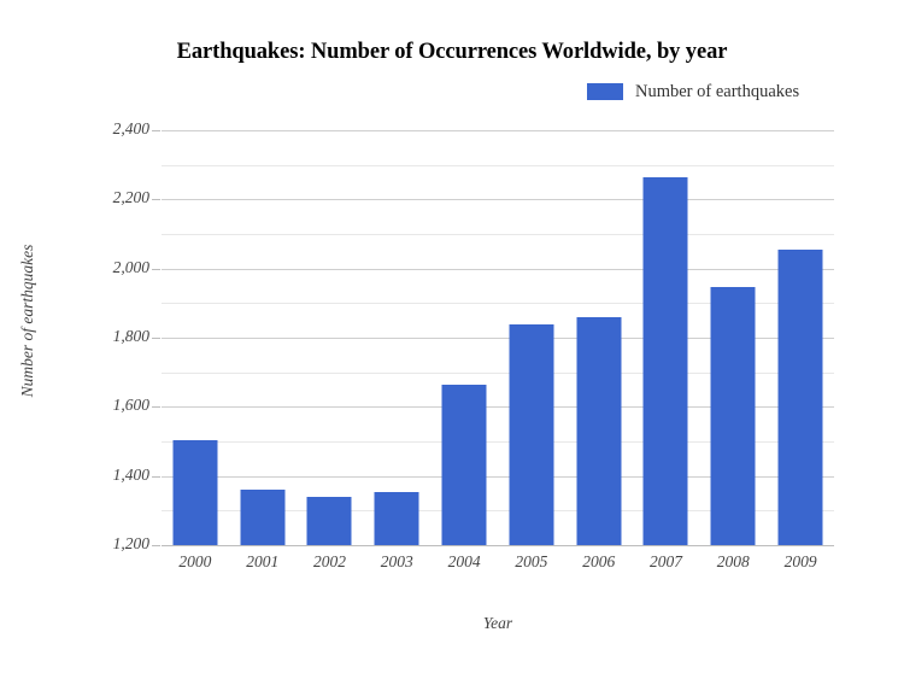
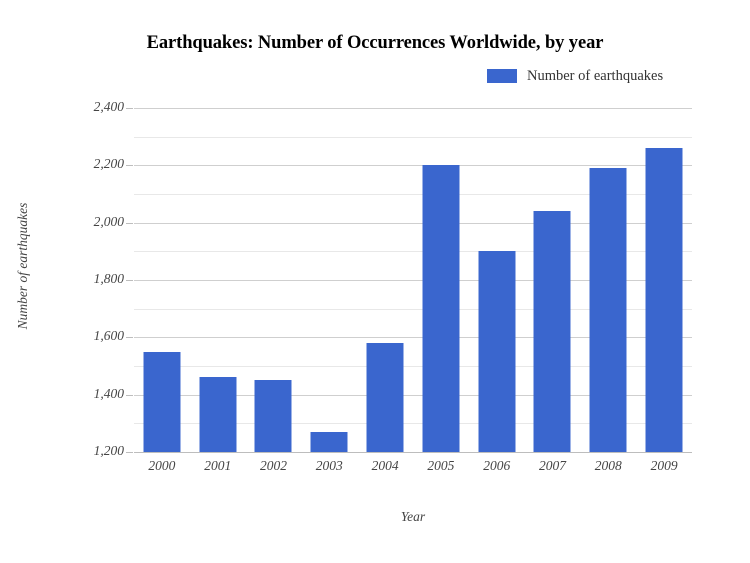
2000: 1500 -> 1550
2001: 1360 -> 1460
2002: 1340 -> 1450
2003: 1360 -> 1270
2004: 1660 -> 1580
2005: 1840 -> 2200
2006: 1860 -> 1900
2007: 2260 -> 2040
2008: 1940 -> 2190
2009: 2060 -> 2260
